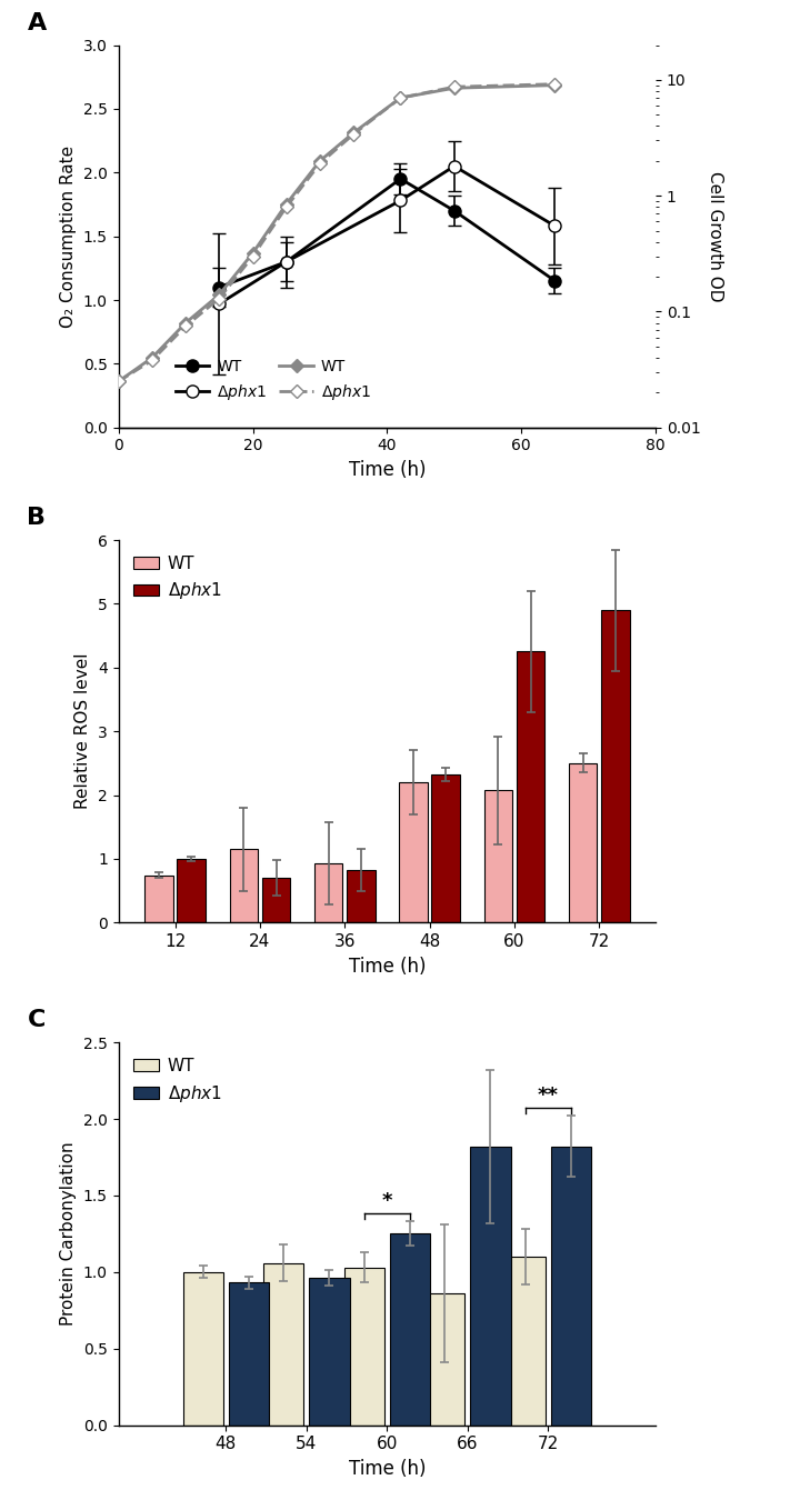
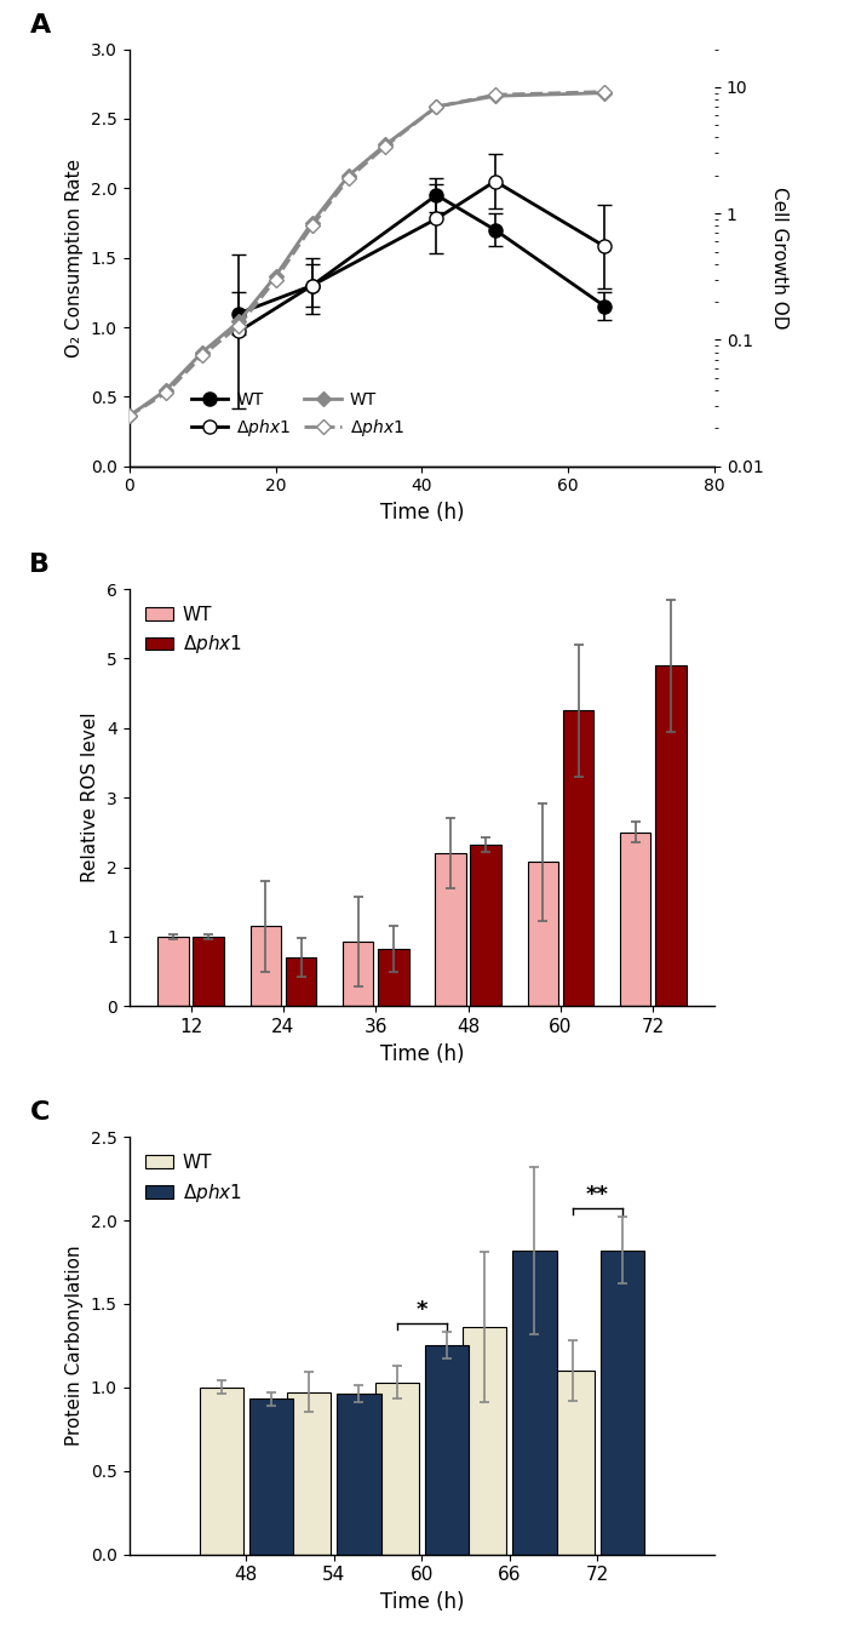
WT/12: 0.74 -> 1.00
WT/54: 1.06 -> 0.97
WT/66: 0.86 -> 1.36
